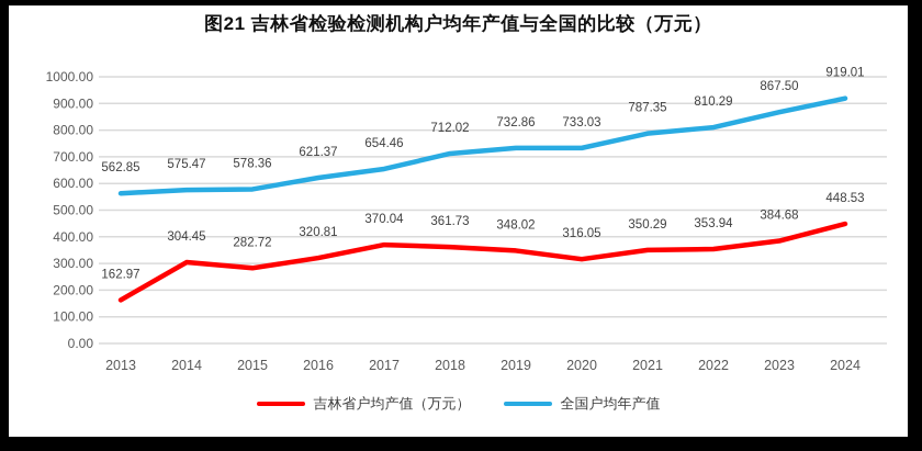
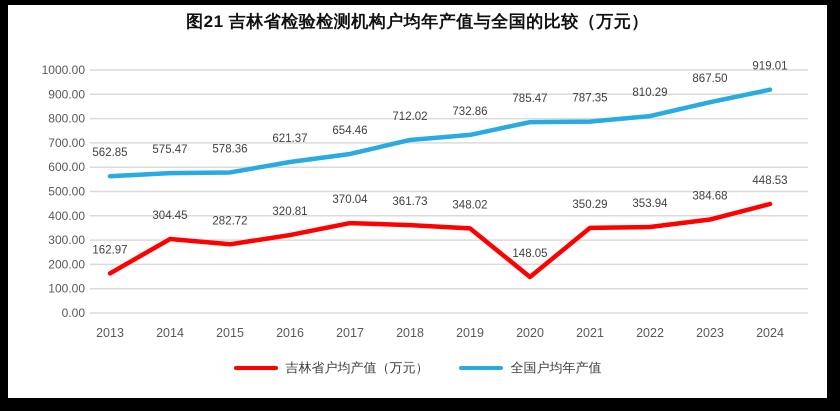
吉林省户均产值（万元）/2020: 316.05 -> 148.05
全国户均年产值/2020: 733.03 -> 785.47
